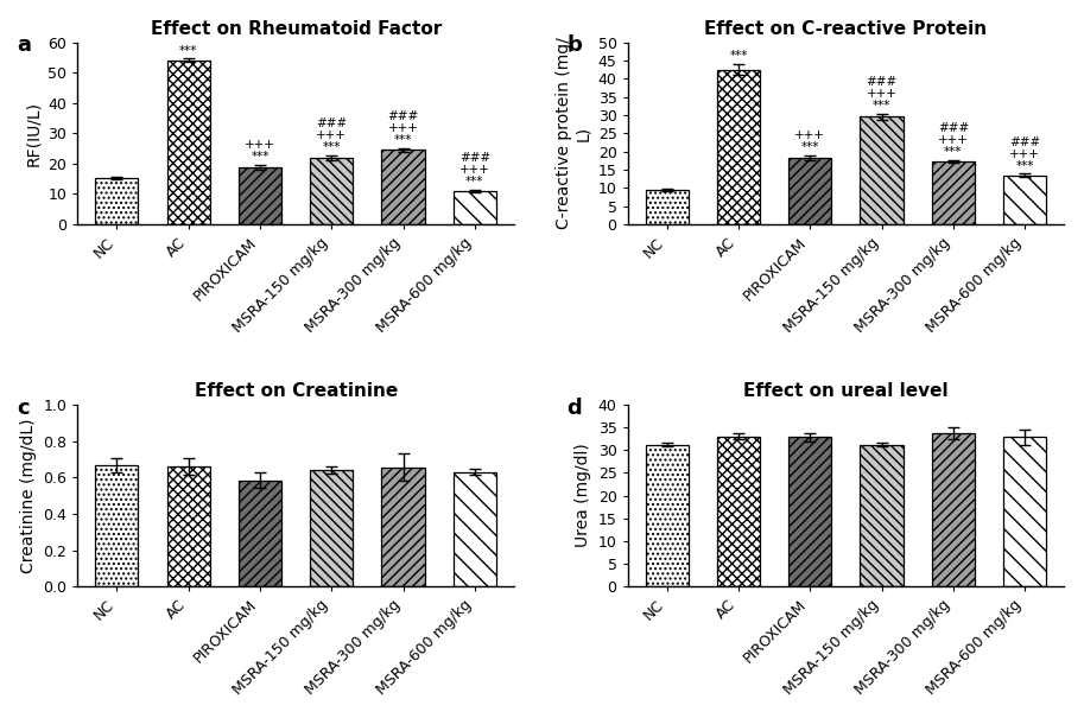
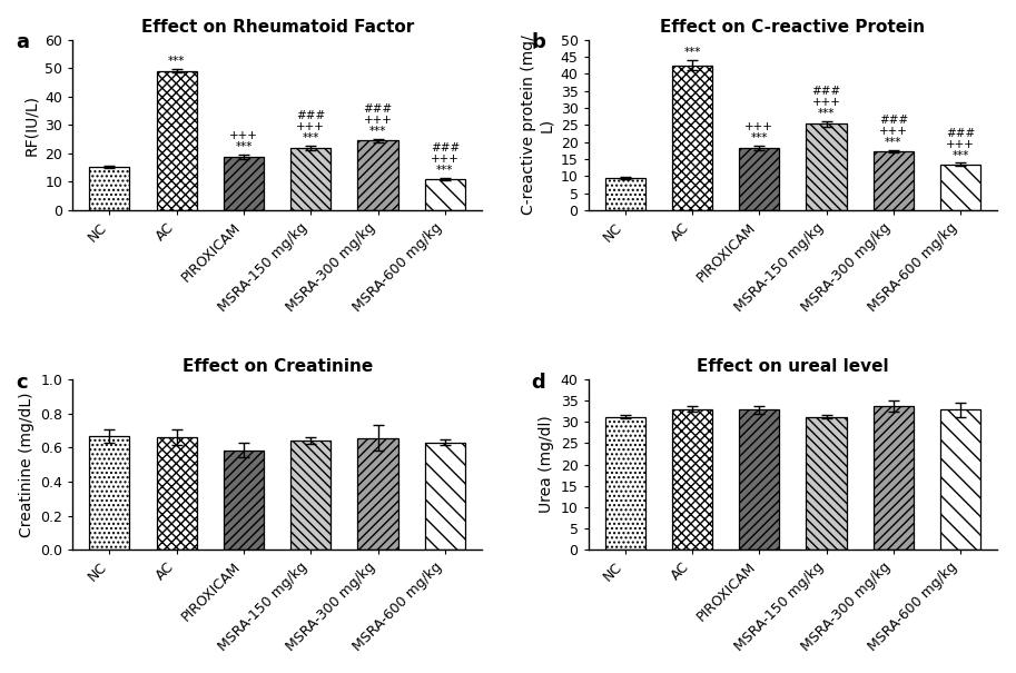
Effect on Rheumatoid Factor/AC: 54.0 -> 49.0
Effect on C-reactive Protein/MSRA-150 mg/kg: 29.5 -> 25.3
